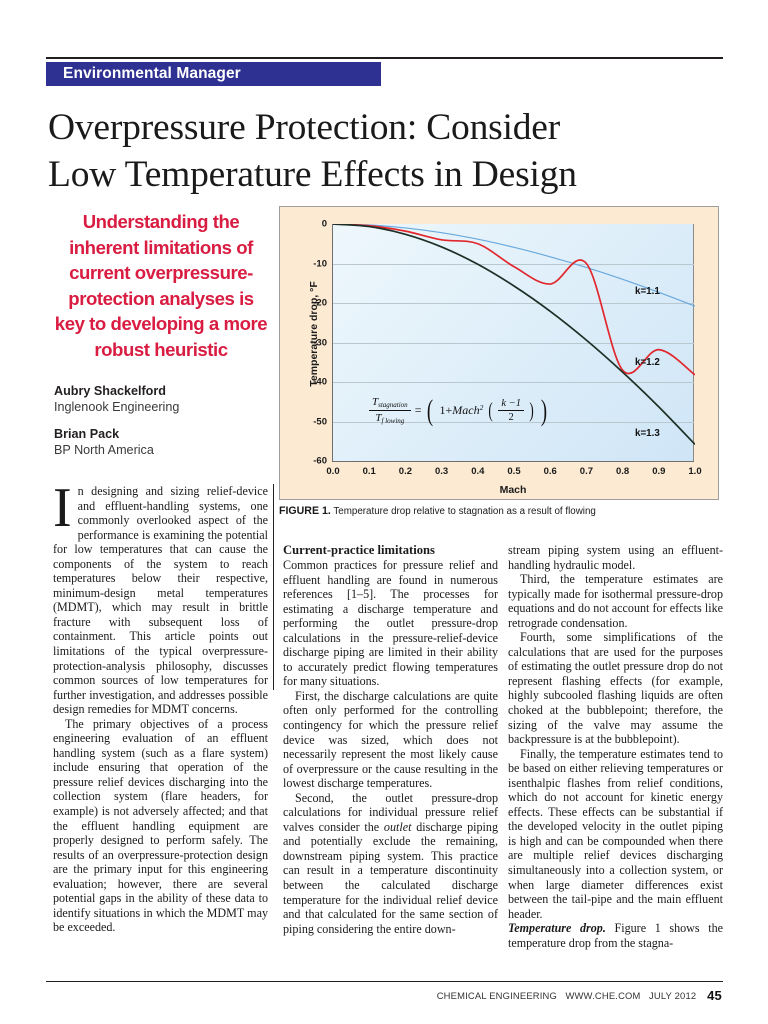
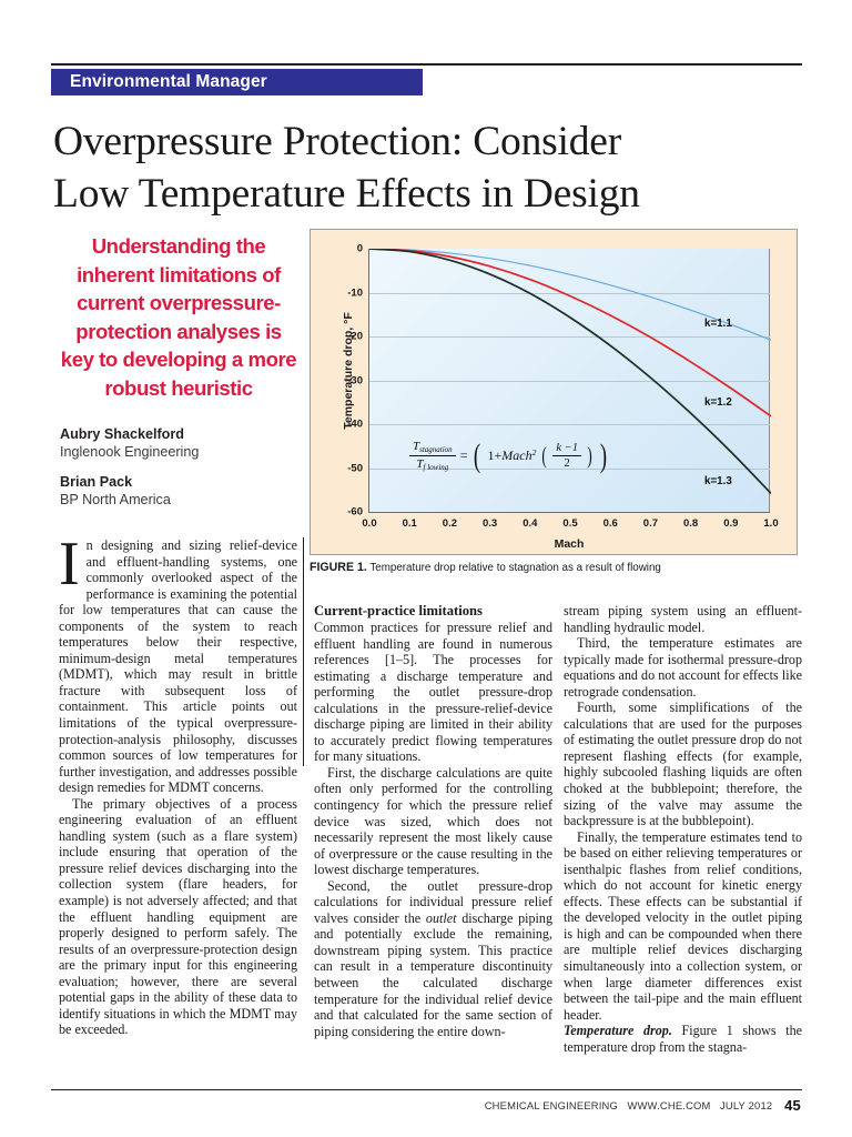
k=1.2/0.4: -5 -> -7
k=1.2/0.7: -10 -> -20
k=1.2/0.8: -37 -> -26
